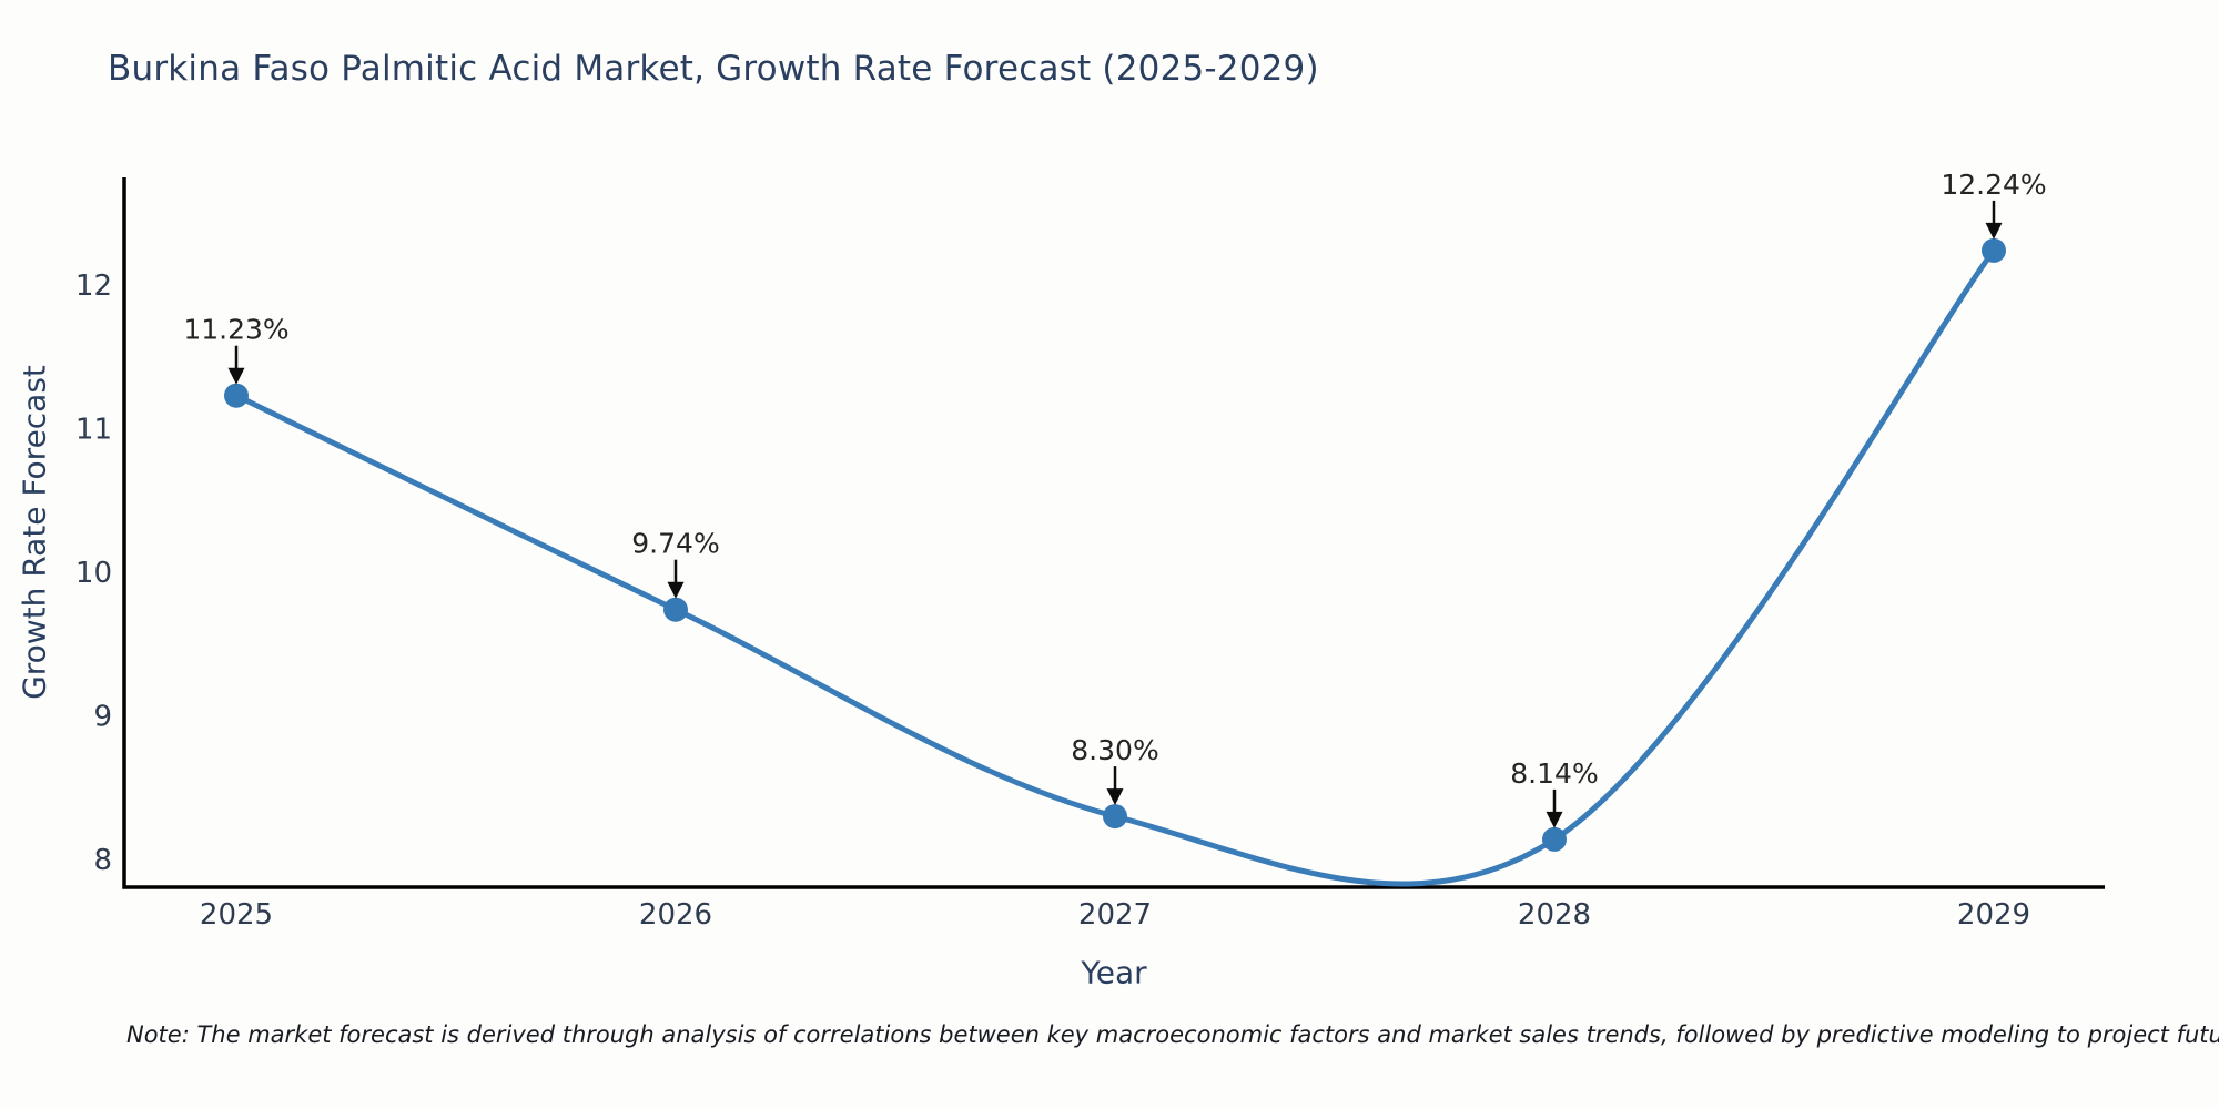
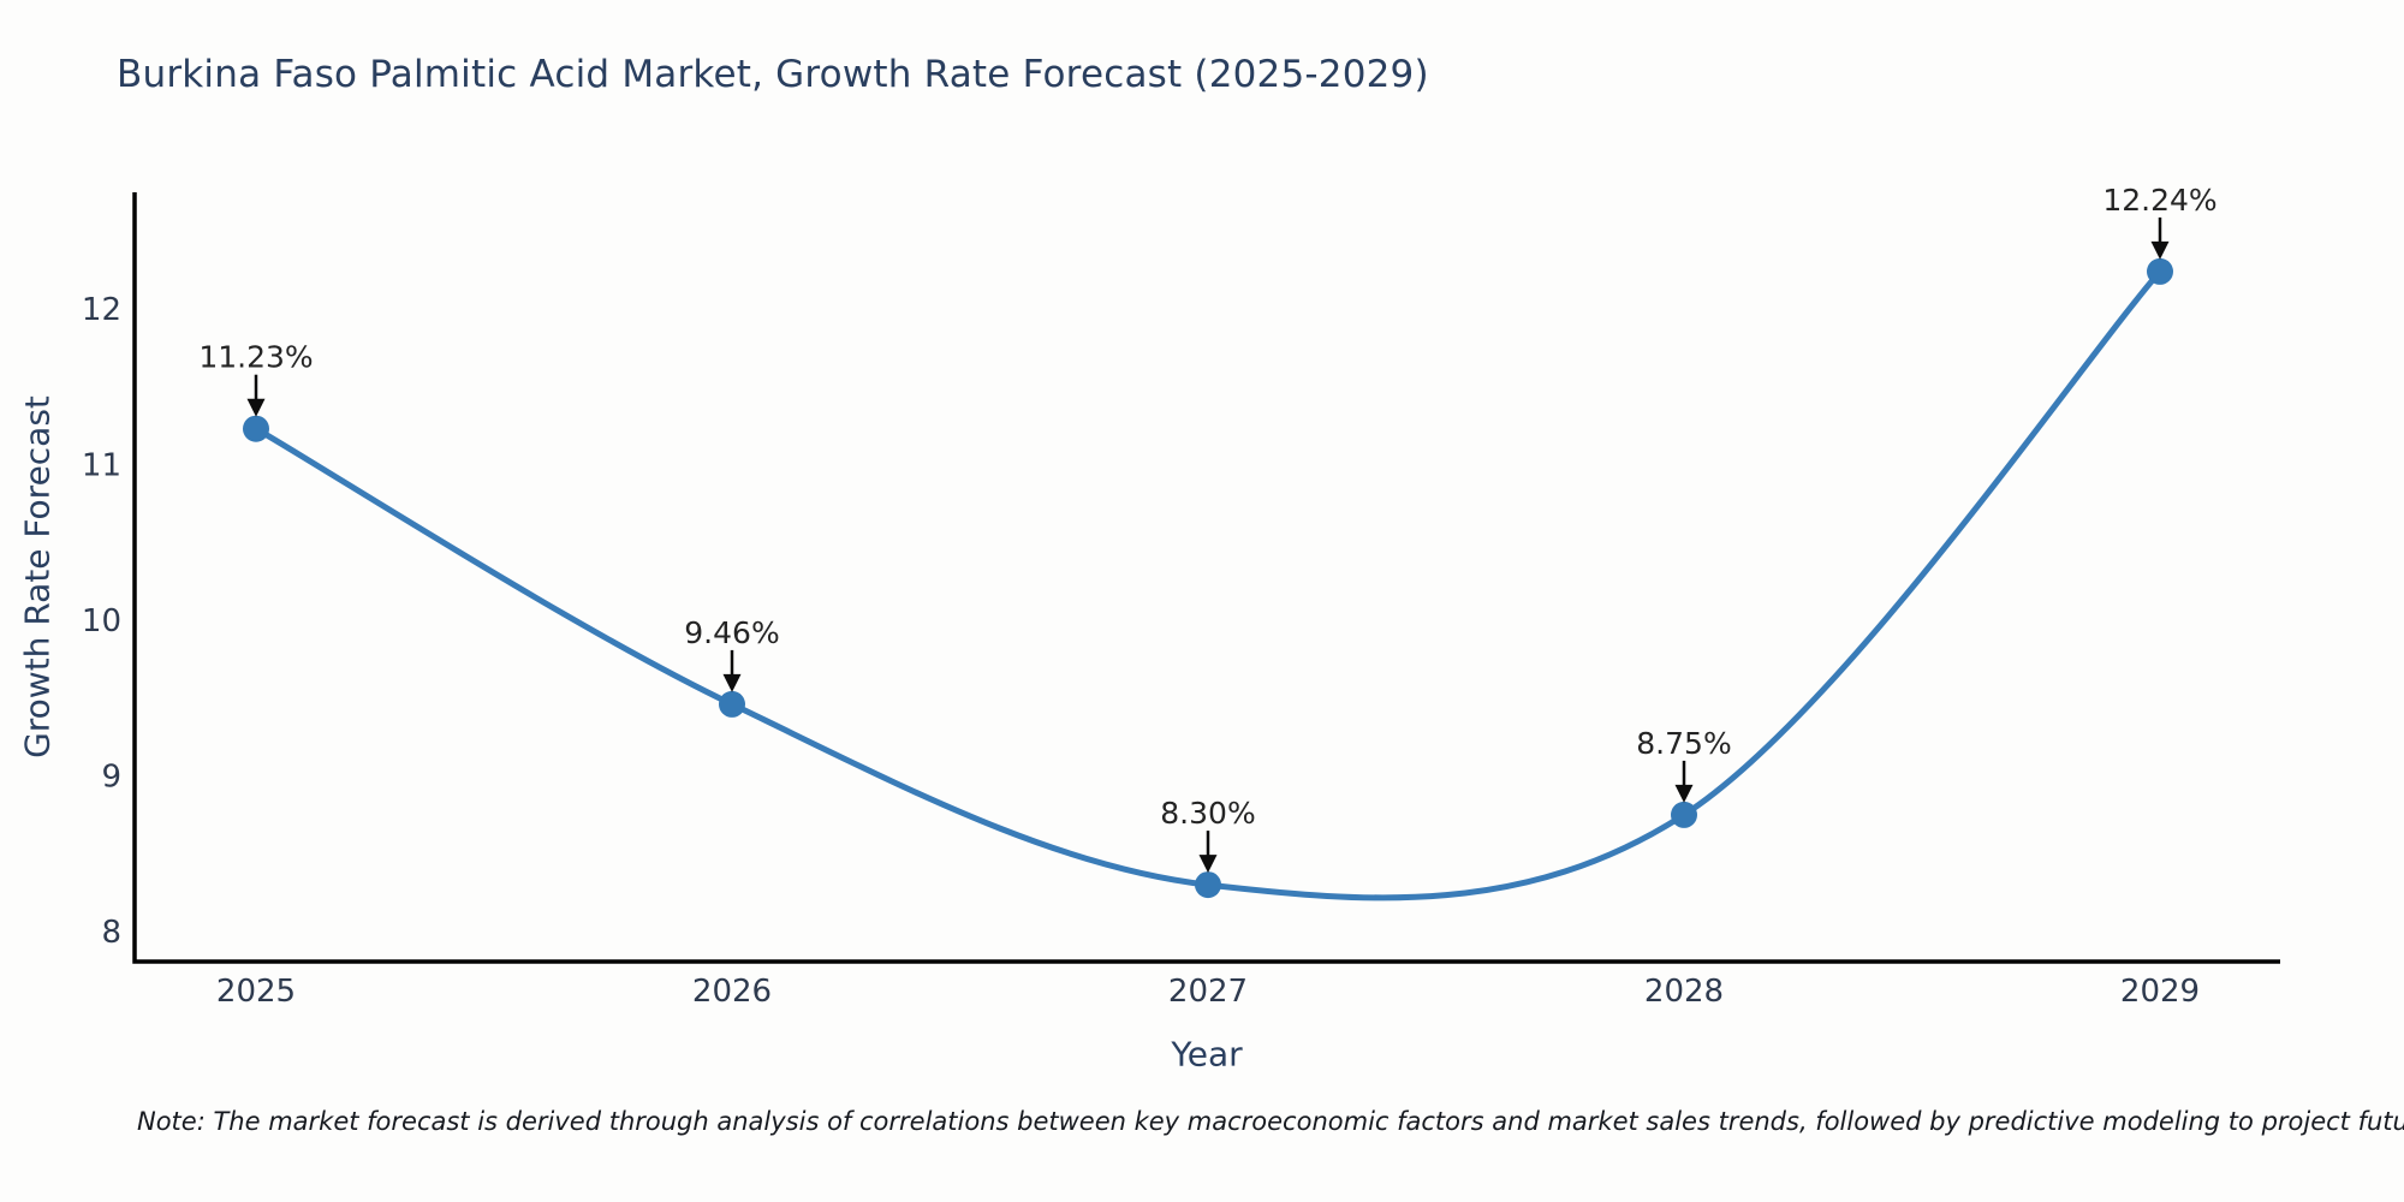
2026: 9.74% -> 9.46%
2028: 8.14% -> 8.75%
